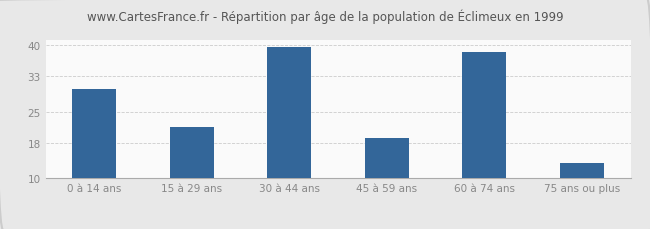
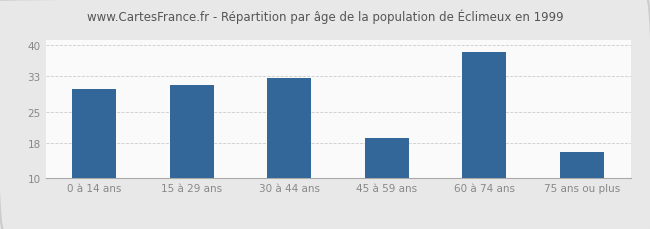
15 à 29 ans: 21.5 -> 31.0
30 à 44 ans: 39.5 -> 32.5
75 ans ou plus: 13.5 -> 16.0
